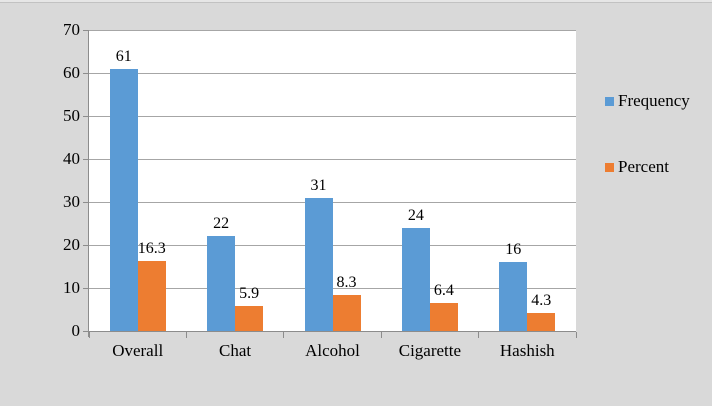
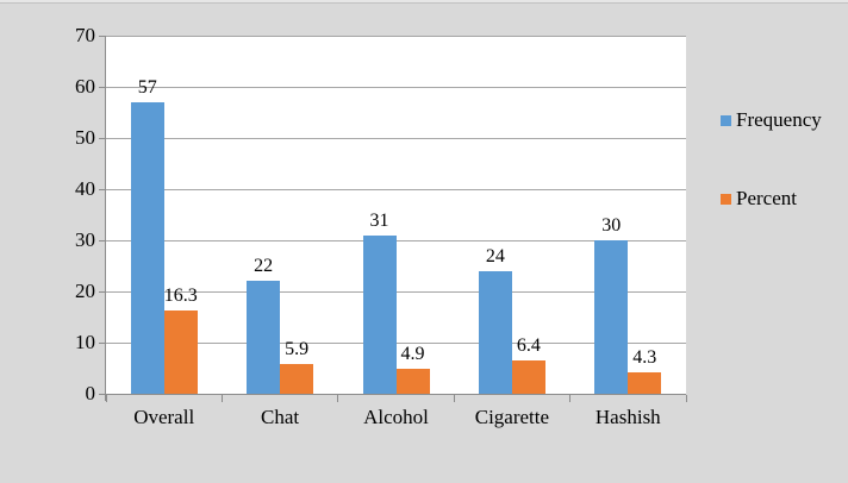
Frequency/Overall: 61 -> 57
Percent/Alcohol: 8.3 -> 4.9
Frequency/Hashish: 16 -> 30
